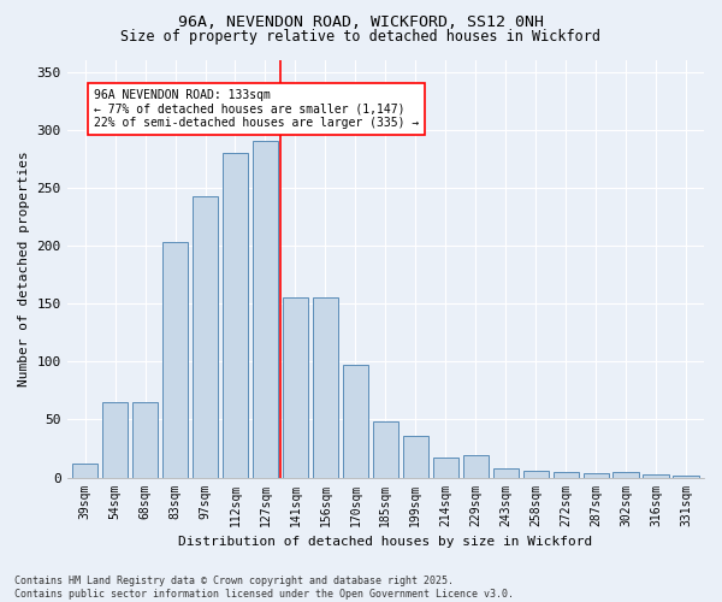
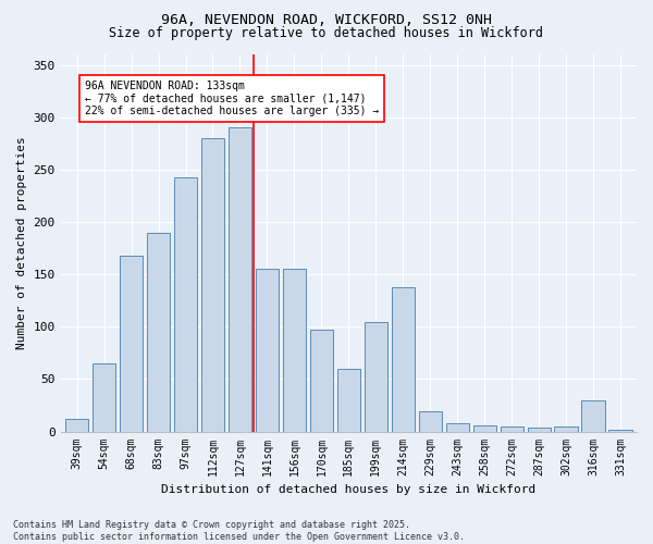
68sqm: 65 -> 168
83sqm: 203 -> 190
185sqm: 48 -> 60
199sqm: 36 -> 104
214sqm: 17 -> 138
316sqm: 3 -> 30
